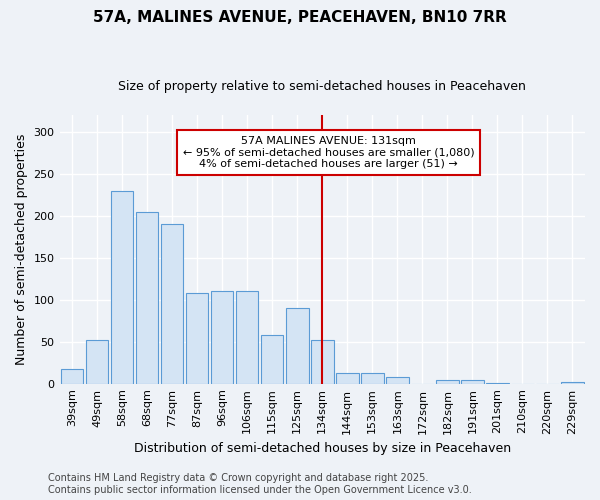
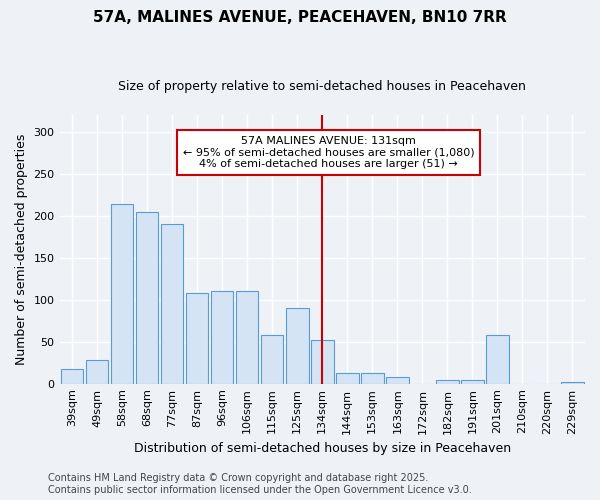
49sqm: 52 -> 28
58sqm: 230 -> 214
201sqm: 1 -> 58
